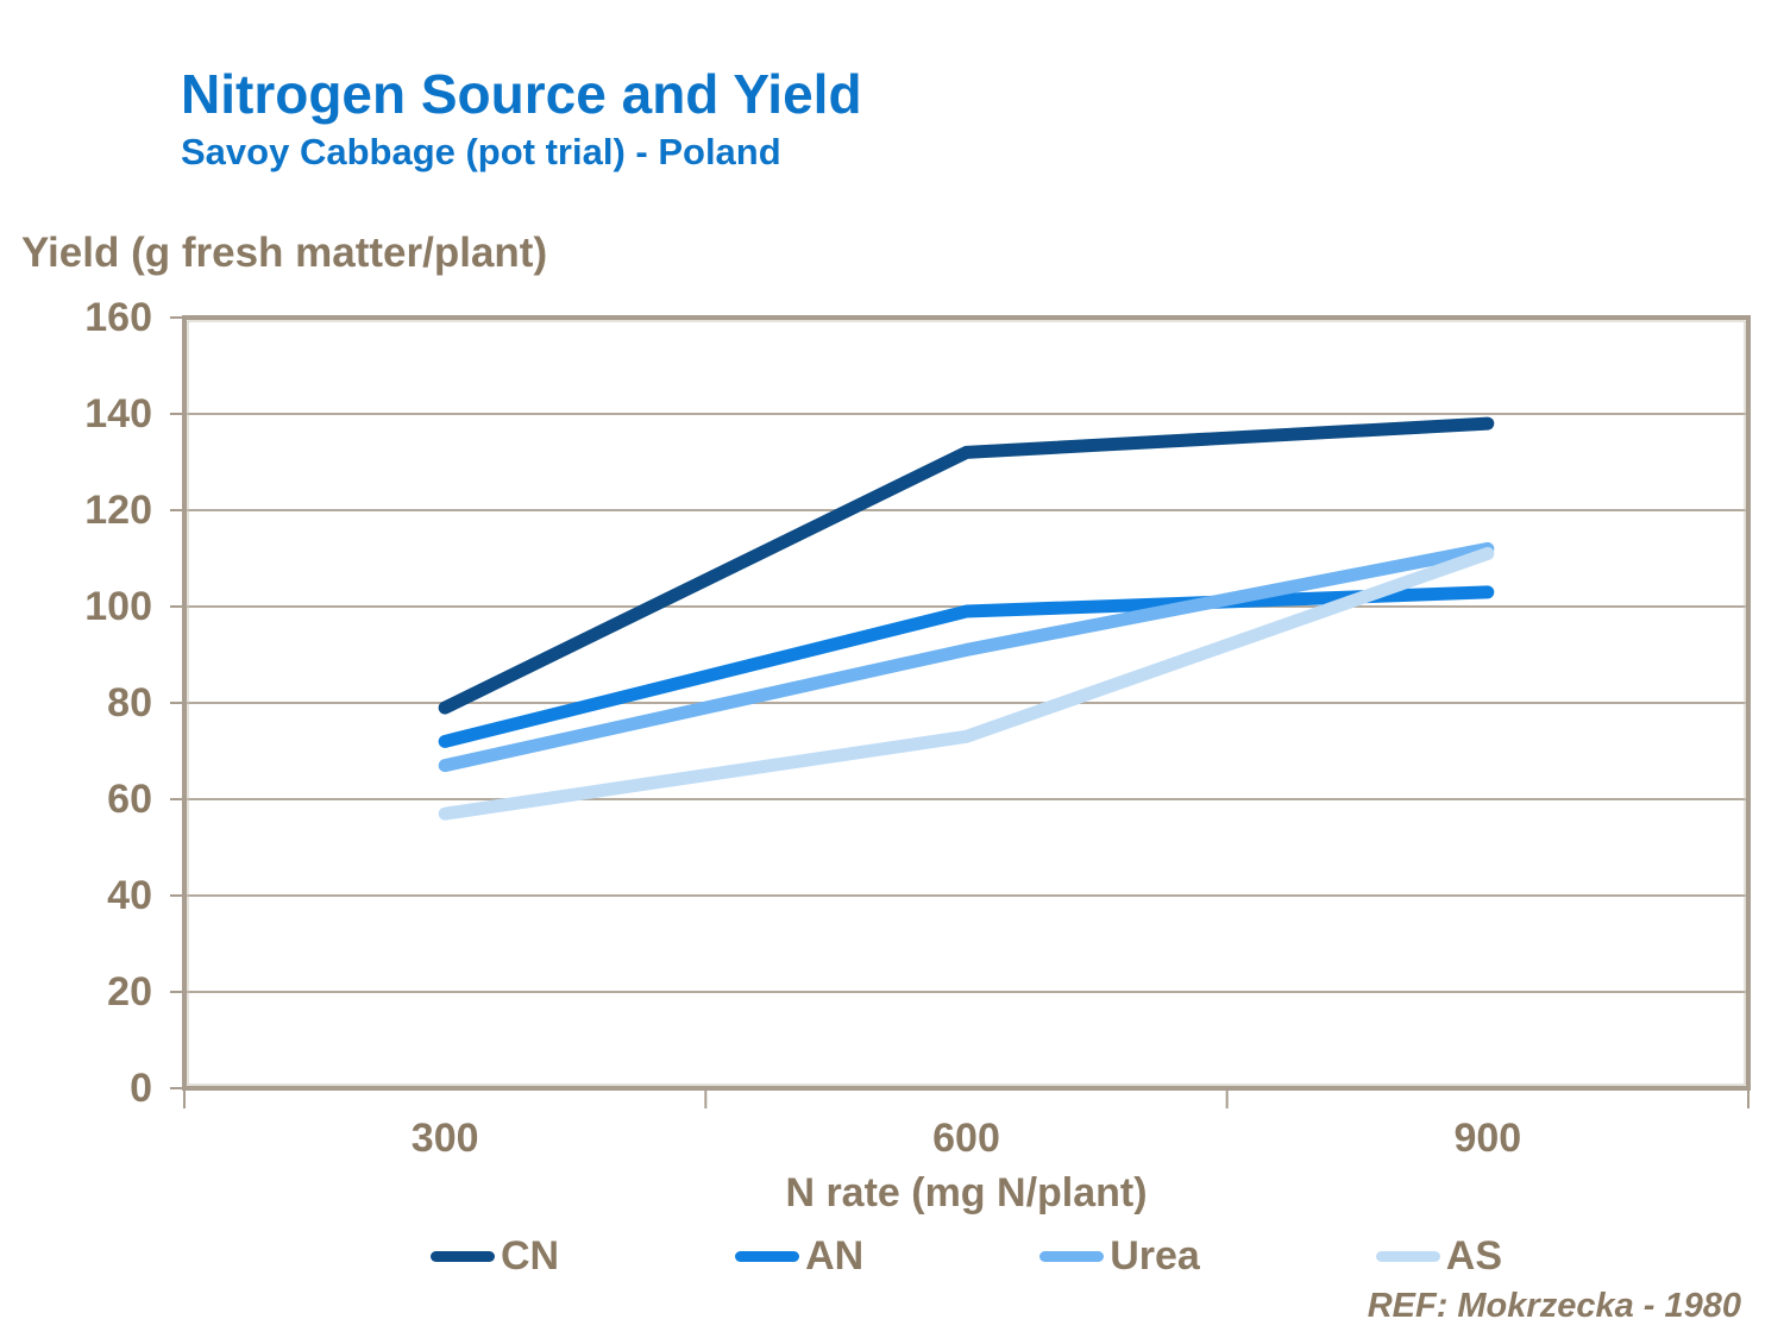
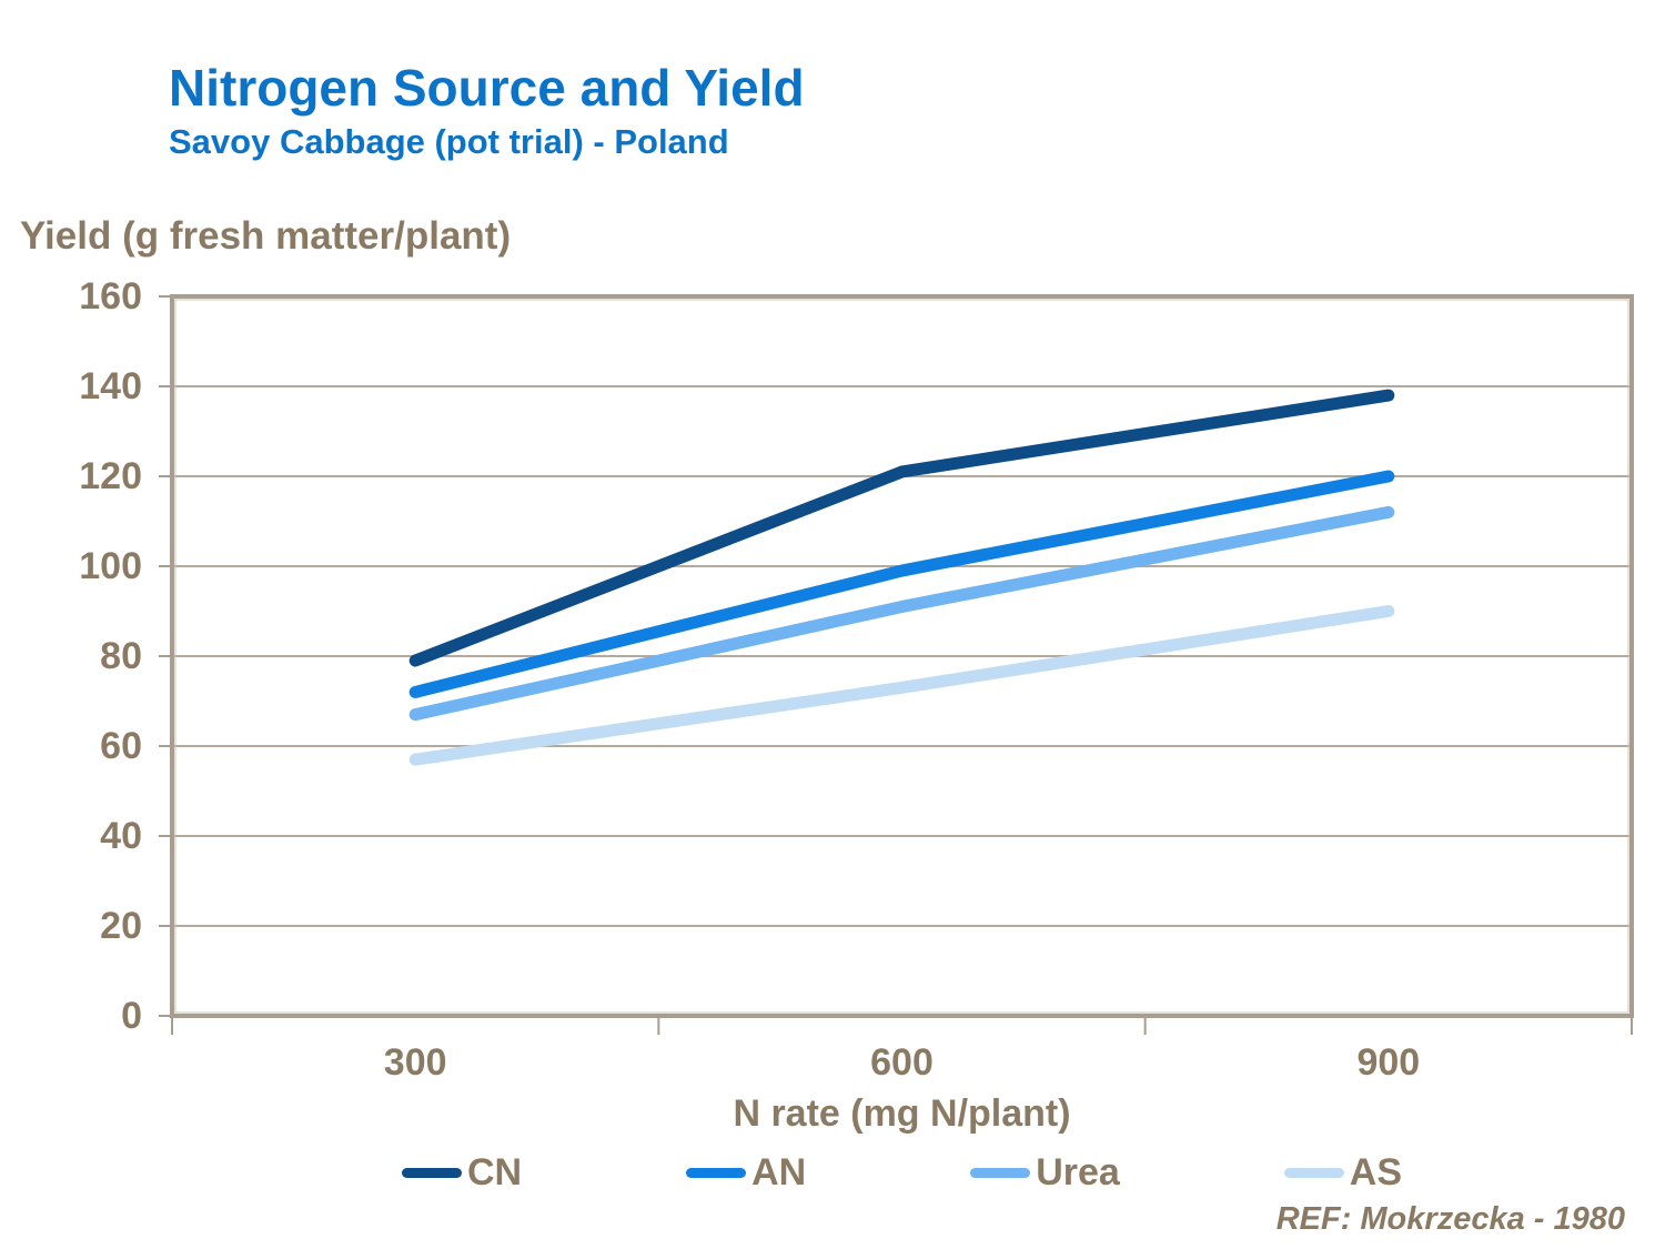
CN/600: 132 -> 121
AN/900: 103 -> 120
AS/900: 111 -> 90
